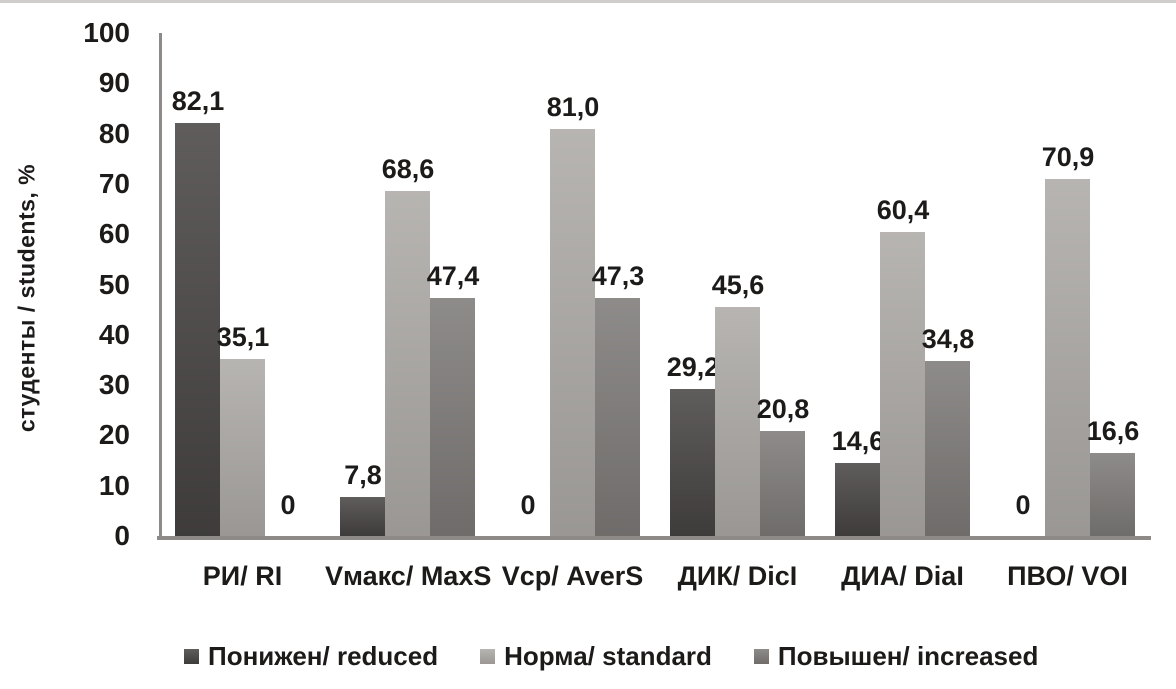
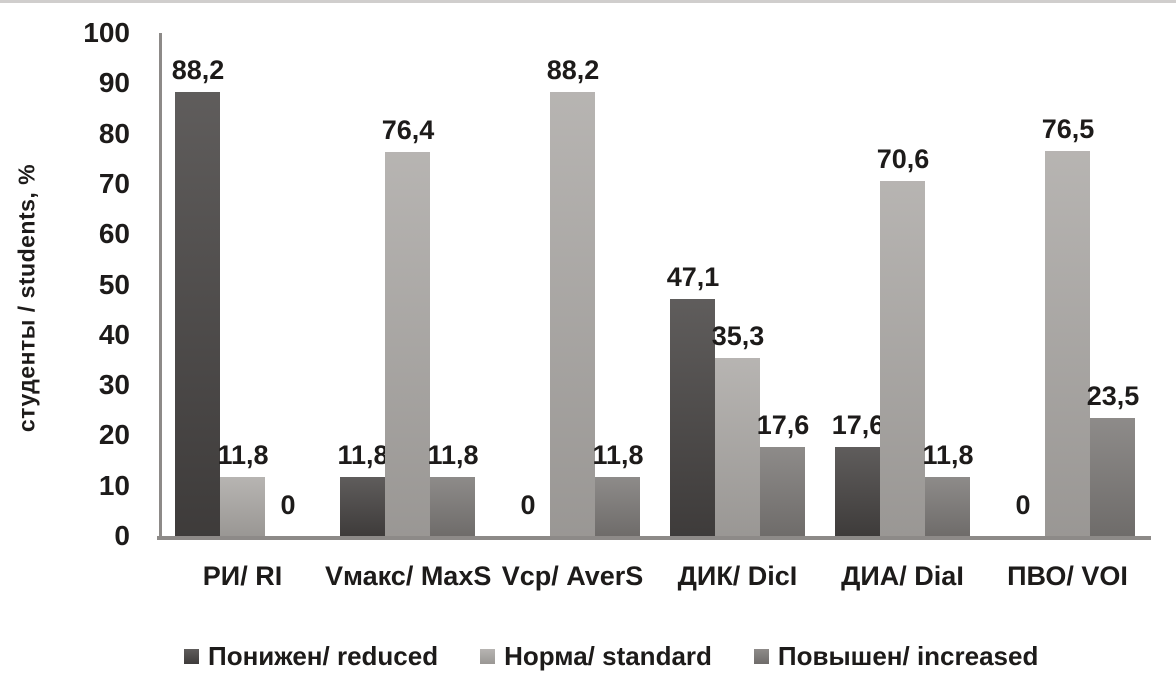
Понижен/ reduced/РИ/ RI: 82,1 -> 88,2
Норма/ standard/РИ/ RI: 35,1 -> 11,8
Понижен/ reduced/Vмакс/ MaxS: 7,8 -> 11,8
Норма/ standard/Vмакс/ MaxS: 68,6 -> 76,4
Повышен/ increased/Vмакс/ MaxS: 47,4 -> 11,8
Норма/ standard/Vср/ AverS: 81,0 -> 88,2
Повышен/ increased/Vср/ AverS: 47,3 -> 11,8
Понижен/ reduced/ДИК/ DicI: 29,2 -> 47,1
Норма/ standard/ДИК/ DicI: 45,6 -> 35,3
Повышен/ increased/ДИК/ DicI: 20,8 -> 17,6
Понижен/ reduced/ДИА/ DiaI: 14,6 -> 17,6
Норма/ standard/ДИА/ DiaI: 60,4 -> 70,6
Повышен/ increased/ДИА/ DiaI: 34,8 -> 11,8
Норма/ standard/ПВО/ VOI: 70,9 -> 76,5
Повышен/ increased/ПВО/ VOI: 16,6 -> 23,5
